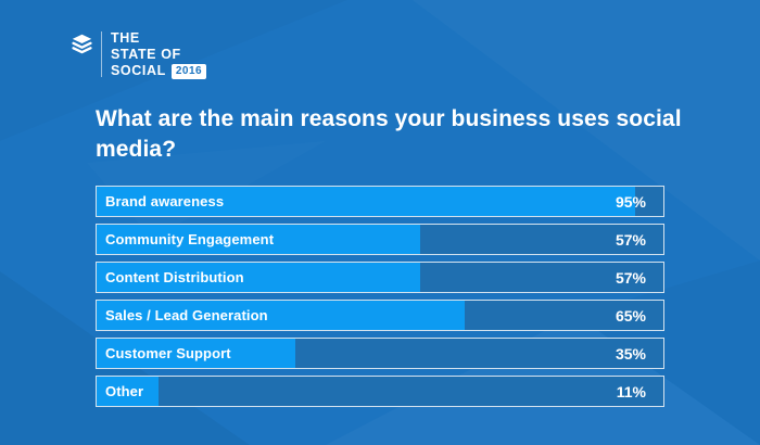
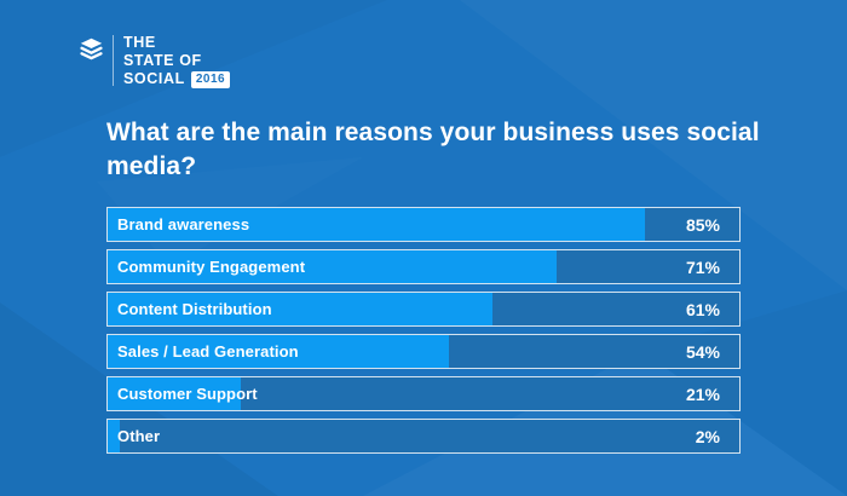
Brand awareness: 95% -> 85%
Community Engagement: 57% -> 71%
Content Distribution: 57% -> 61%
Sales / Lead Generation: 65% -> 54%
Customer Support: 35% -> 21%
Other: 11% -> 2%
